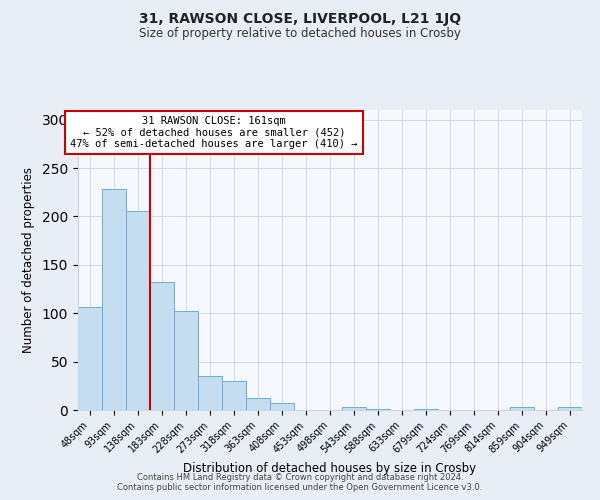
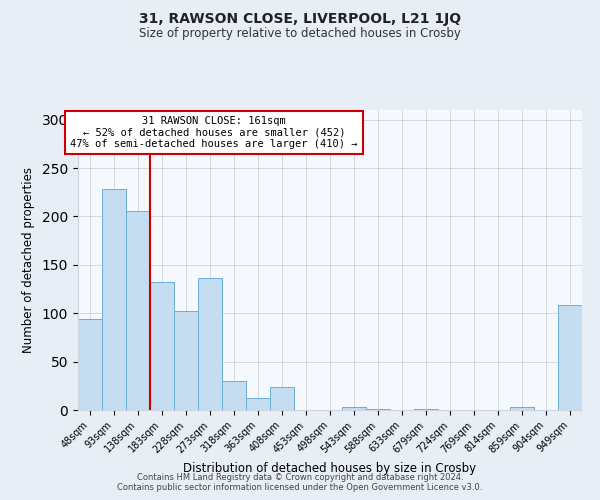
48sqm: 106 -> 94
273sqm: 35 -> 136
408sqm: 7 -> 24
949sqm: 3 -> 108
